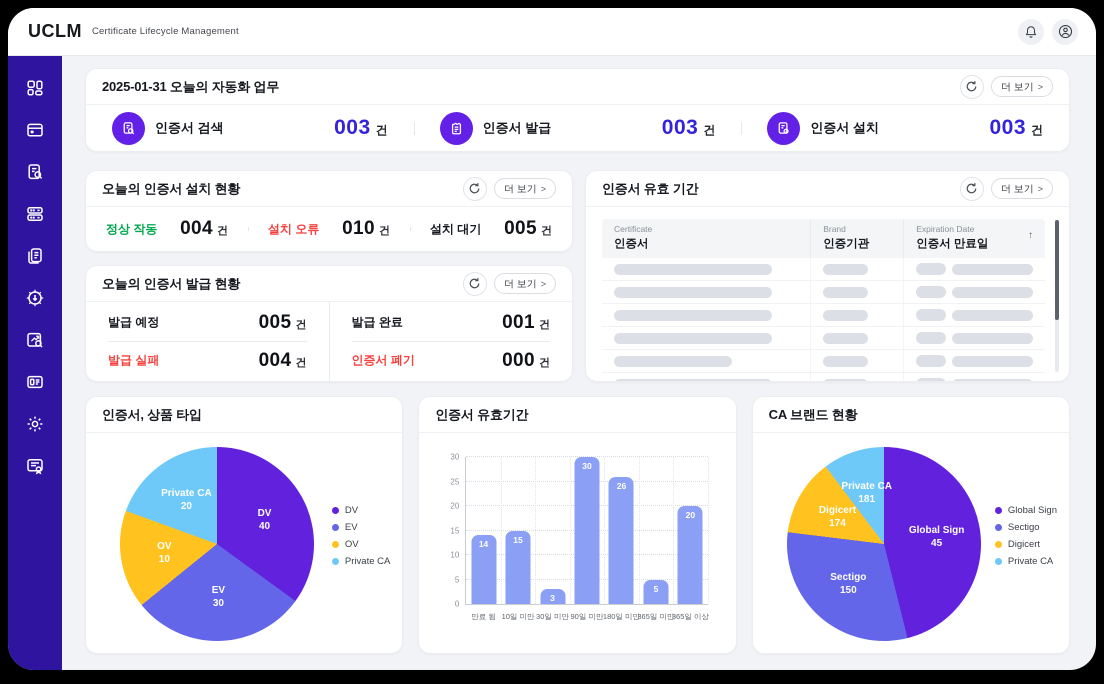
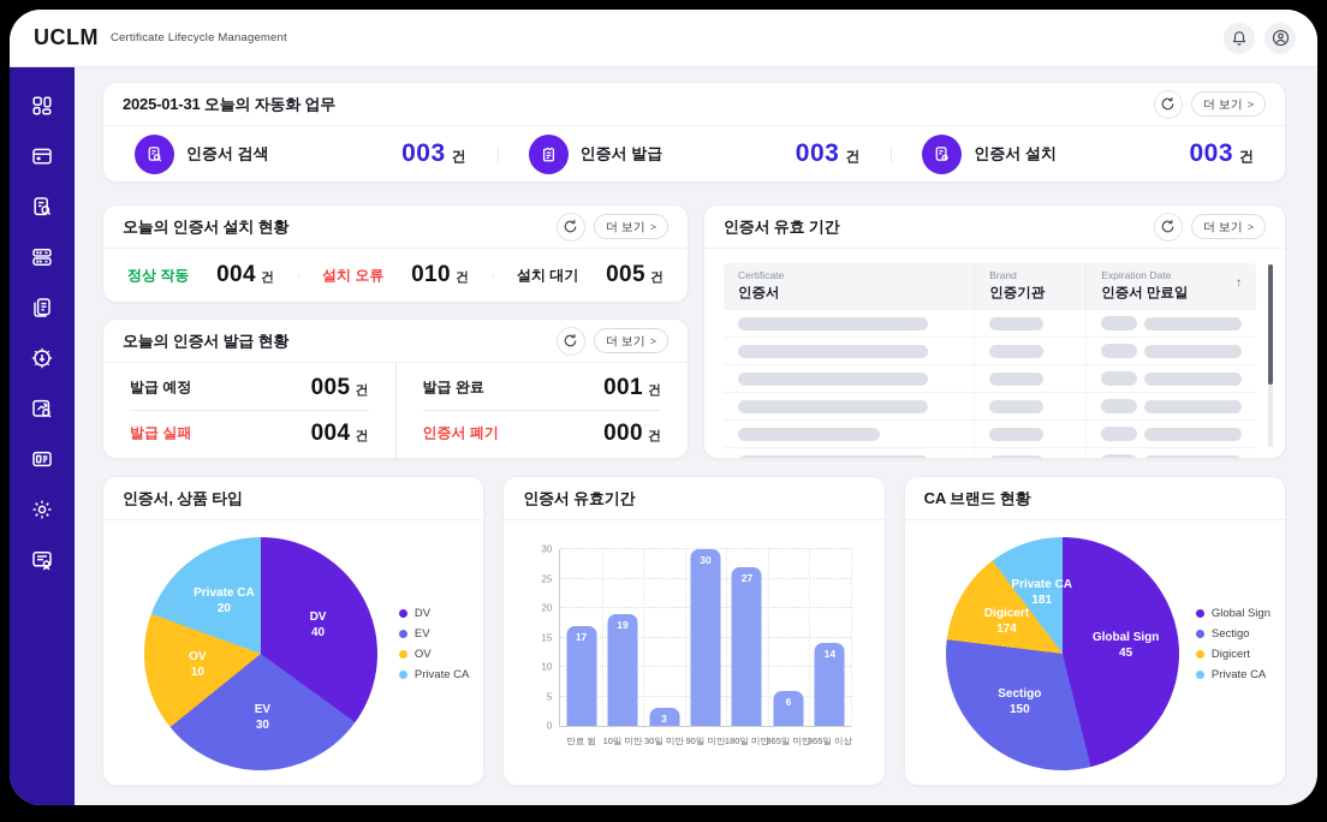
인증서 유효기간/만료 됨: 14 -> 17
인증서 유효기간/10일 미만: 15 -> 19
인증서 유효기간/180일 미만: 26 -> 27
인증서 유효기간/365일 미만: 5 -> 6
인증서 유효기간/365일 이상: 20 -> 14
